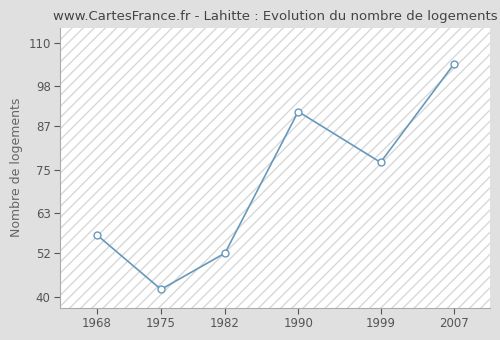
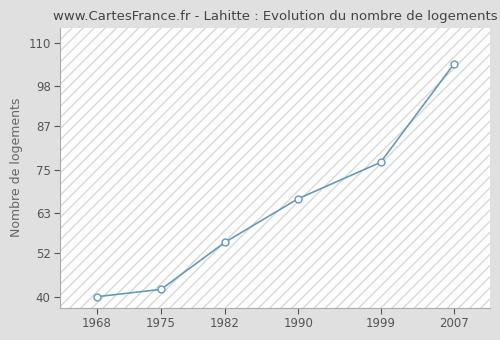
1968: 57 -> 40
1982: 52 -> 55
1990: 91 -> 67
